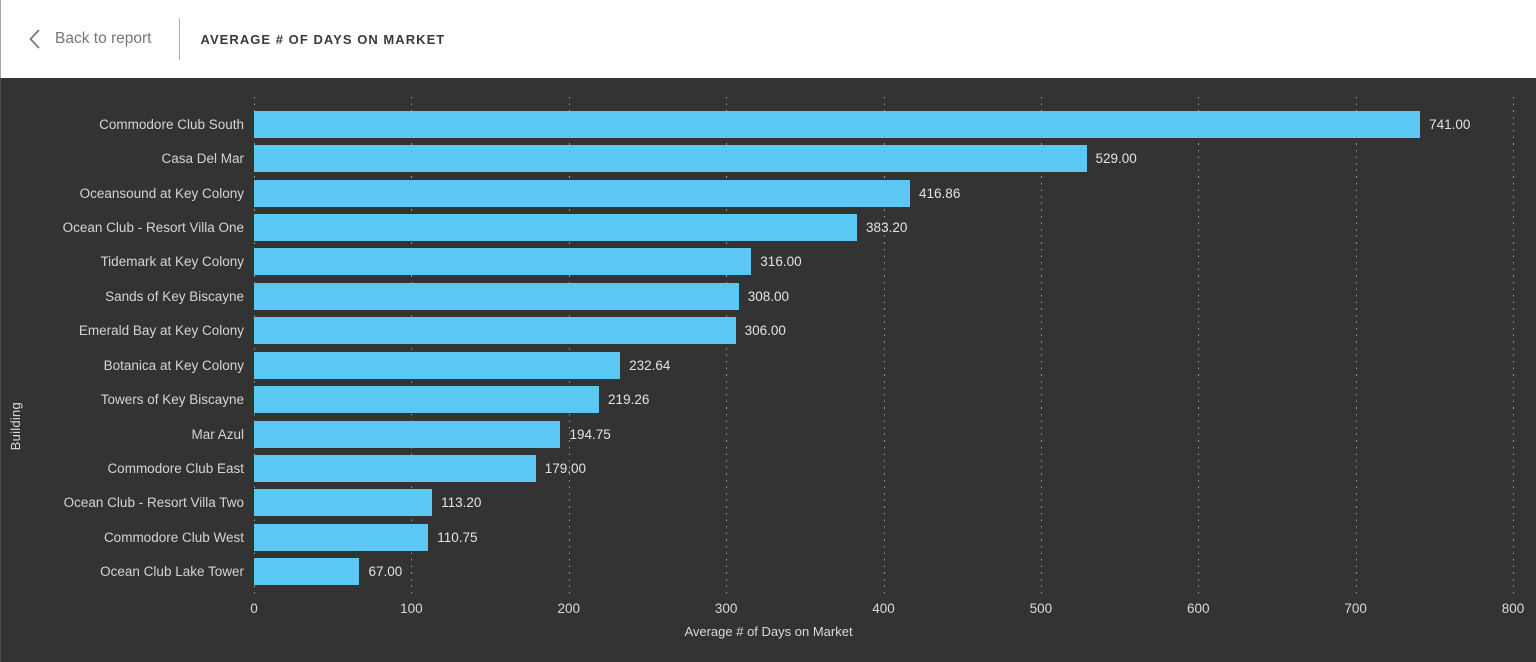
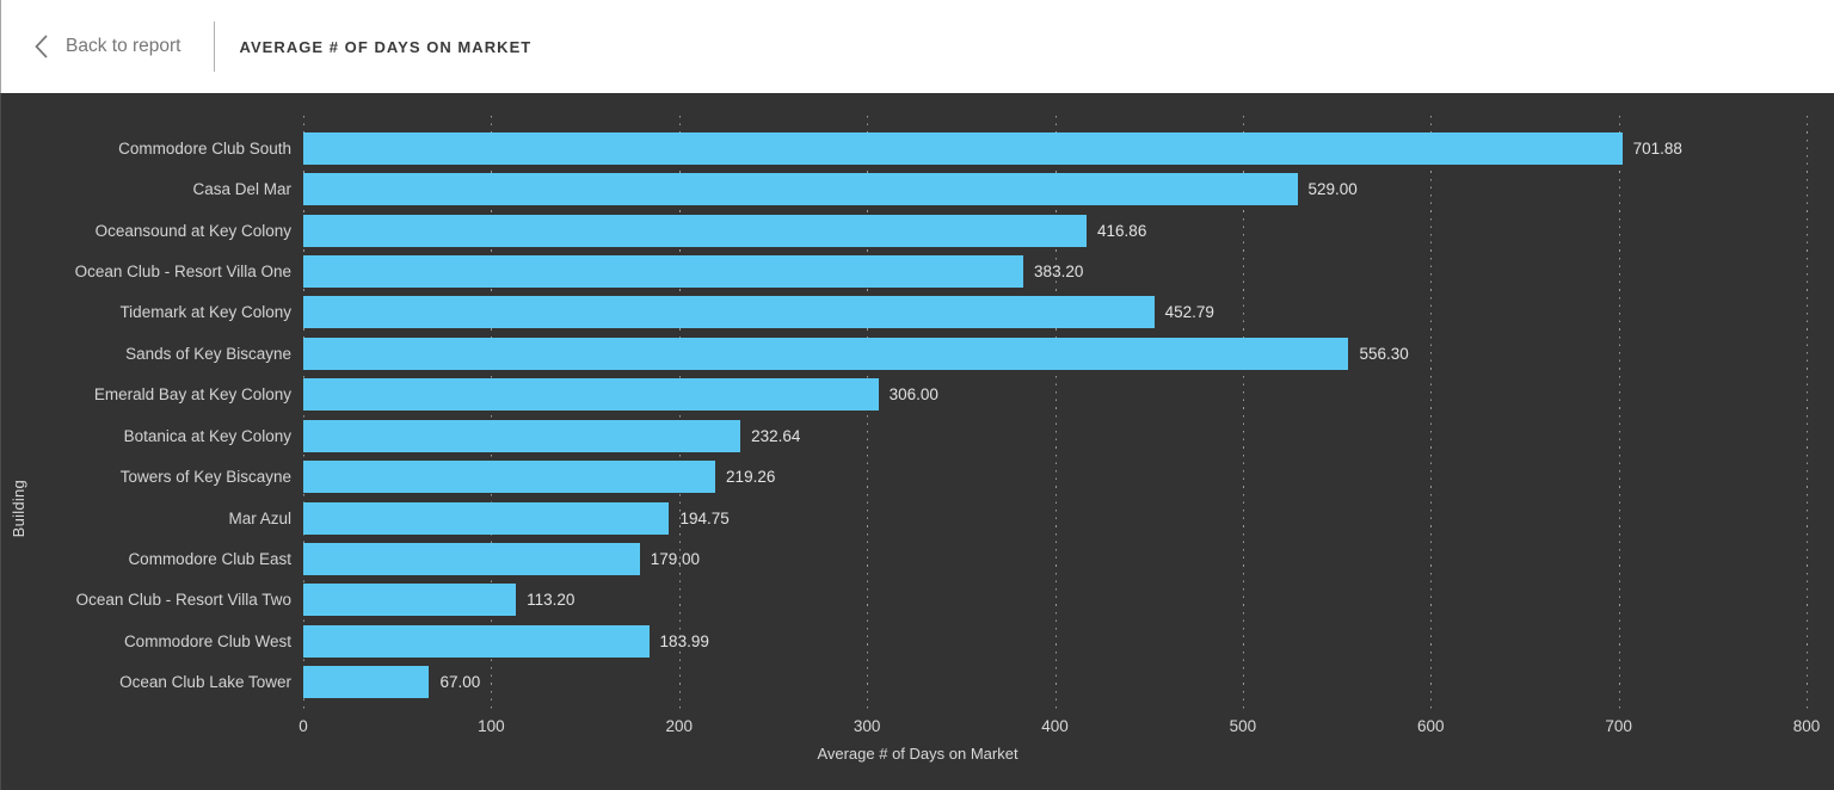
Commodore Club South: 741.00 -> 701.88
Tidemark at Key Colony: 316.00 -> 452.79
Sands of Key Biscayne: 308.00 -> 556.30
Commodore Club West: 110.75 -> 183.99
